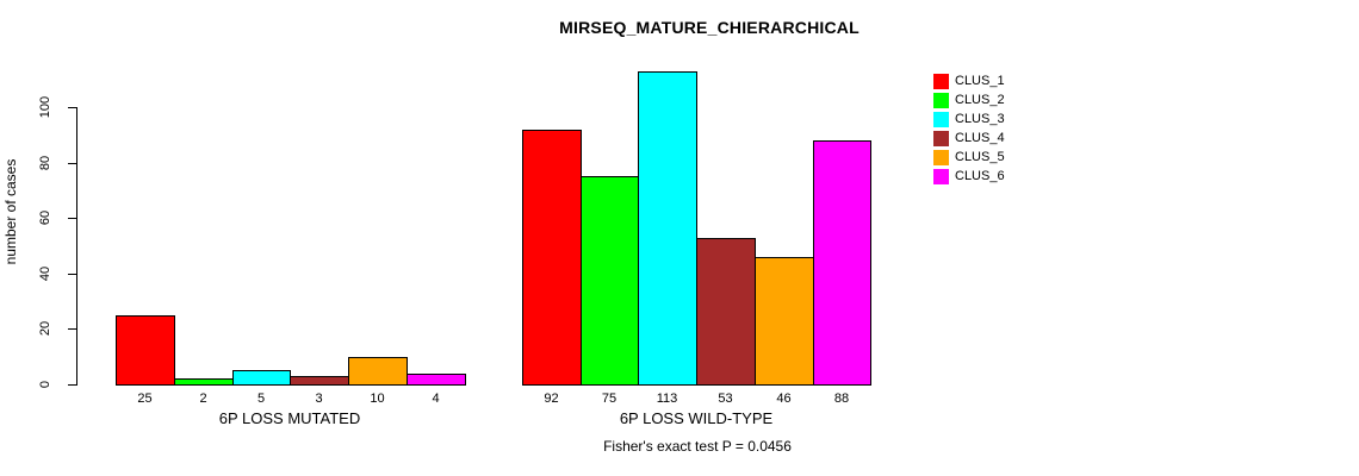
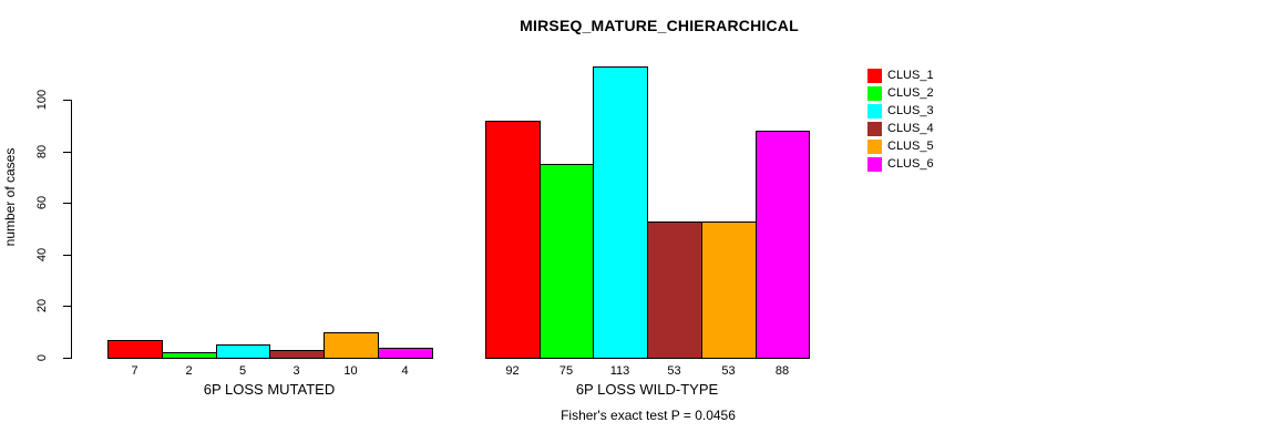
CLUS_1/6P LOSS MUTATED: 25 -> 7
CLUS_5/6P LOSS WILD-TYPE: 46 -> 53
